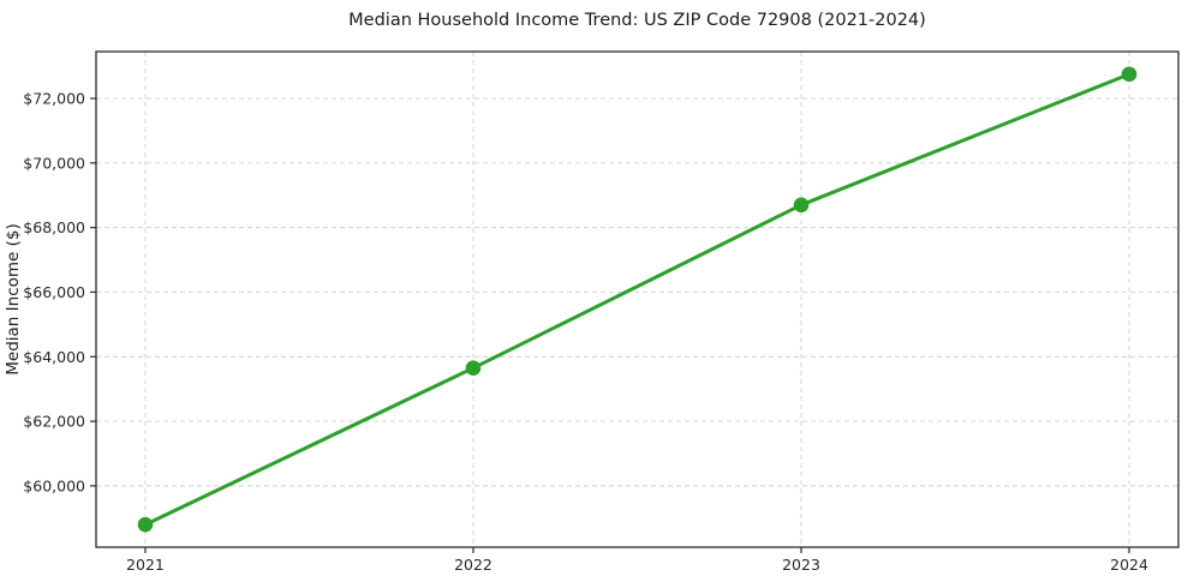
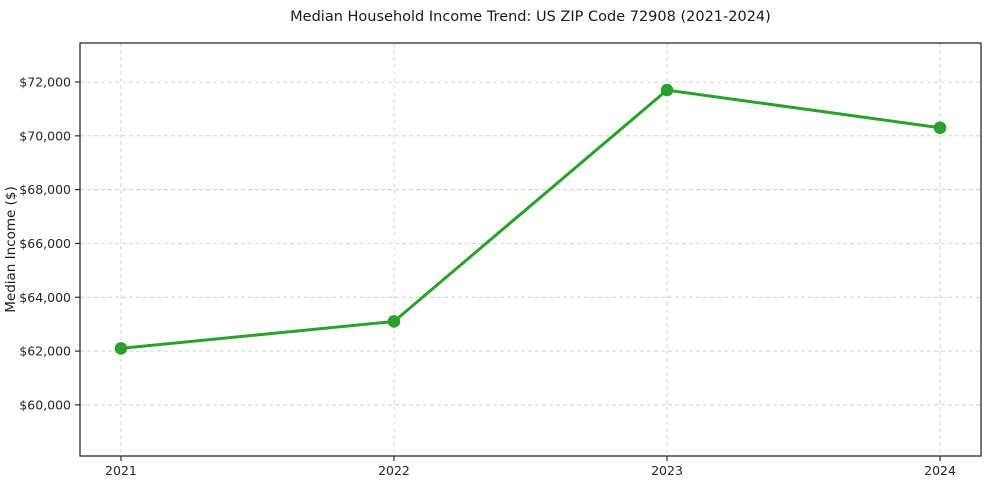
2021: $58800 -> $62100
2022: $63600 -> $63100
2023: $68700 -> $71700
2024: $72800 -> $70300
